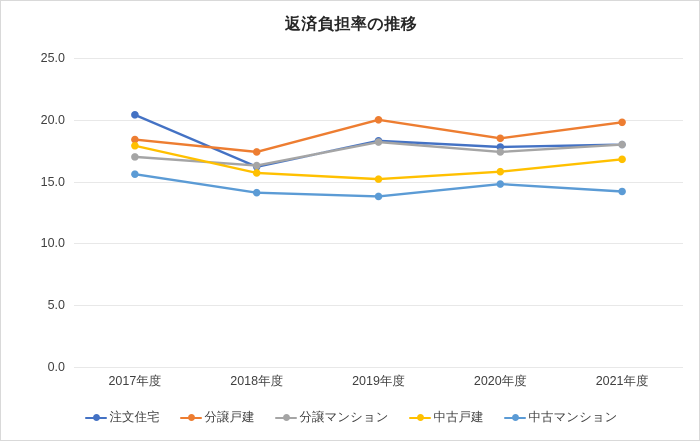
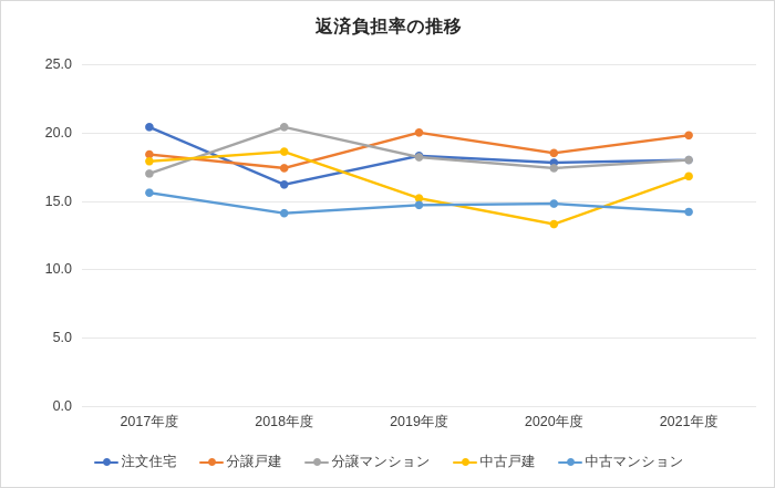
分譲マンション/2018年度: 16.3 -> 20.4
中古戸建/2018年度: 15.7 -> 18.6
中古マンション/2019年度: 13.8 -> 14.7
中古戸建/2020年度: 15.8 -> 13.3
